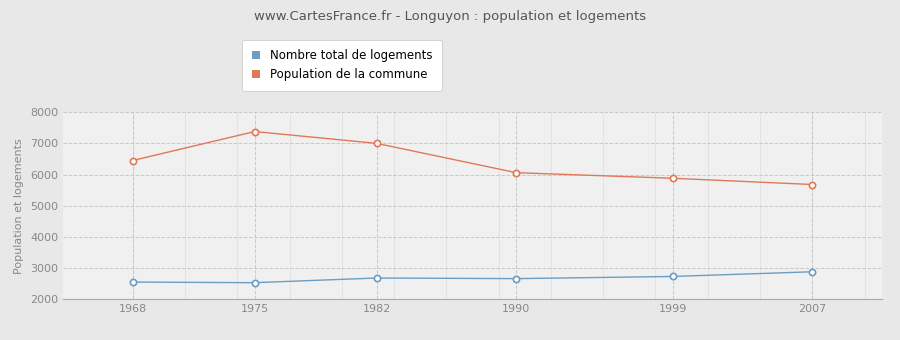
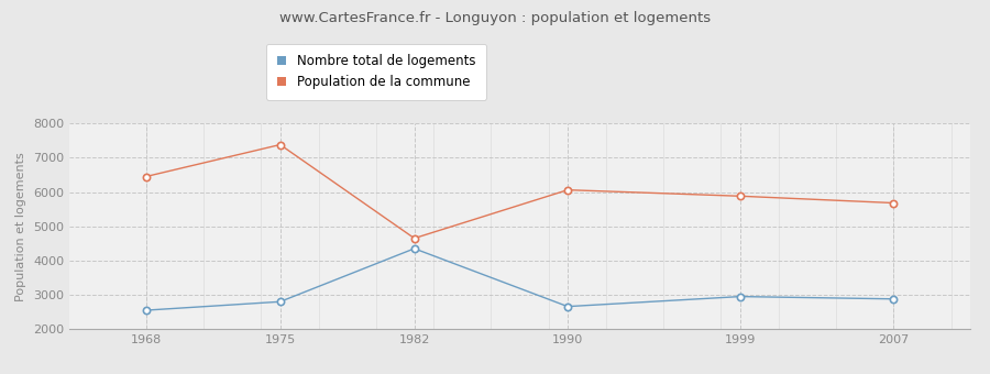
Nombre total de logements/1975: 2530 -> 2800
Nombre total de logements/1982: 2680 -> 4350
Population de la commune/1982: 7000 -> 4650
Nombre total de logements/1999: 2730 -> 2950
